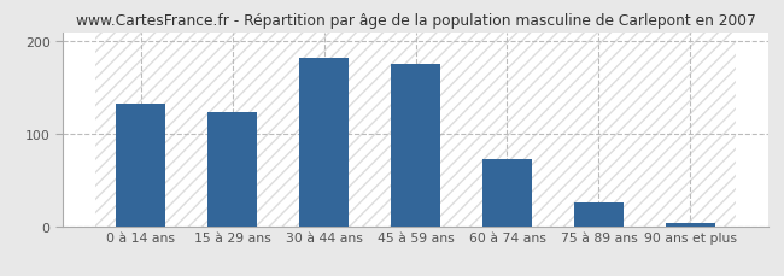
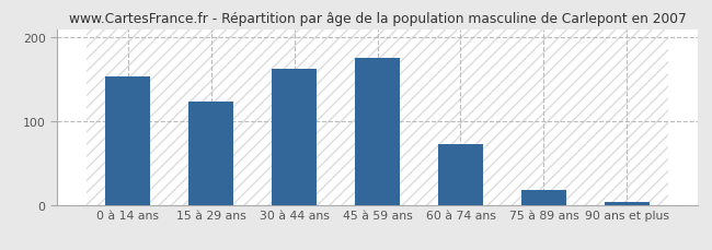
0 à 14 ans: 133 -> 154
30 à 44 ans: 182 -> 162
75 à 89 ans: 25 -> 18
